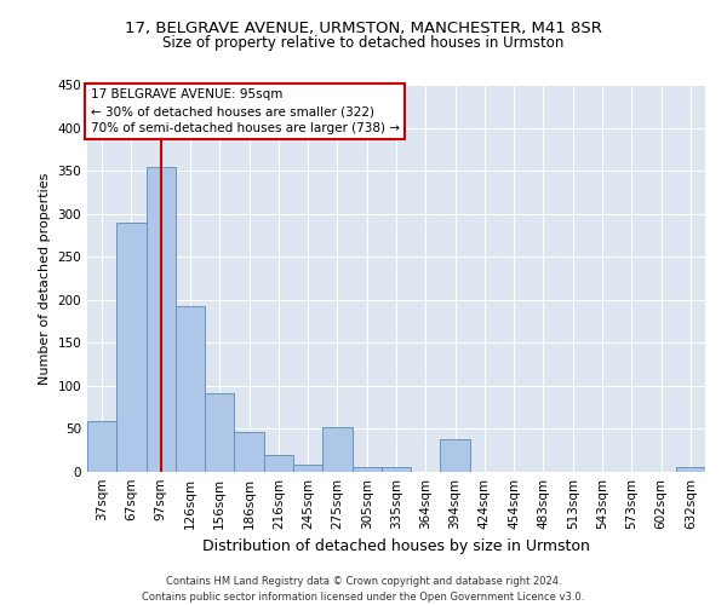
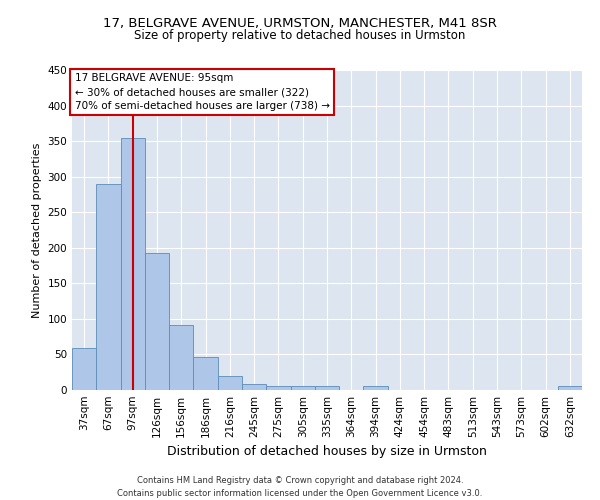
275sqm: 52 -> 5
394sqm: 38 -> 5
